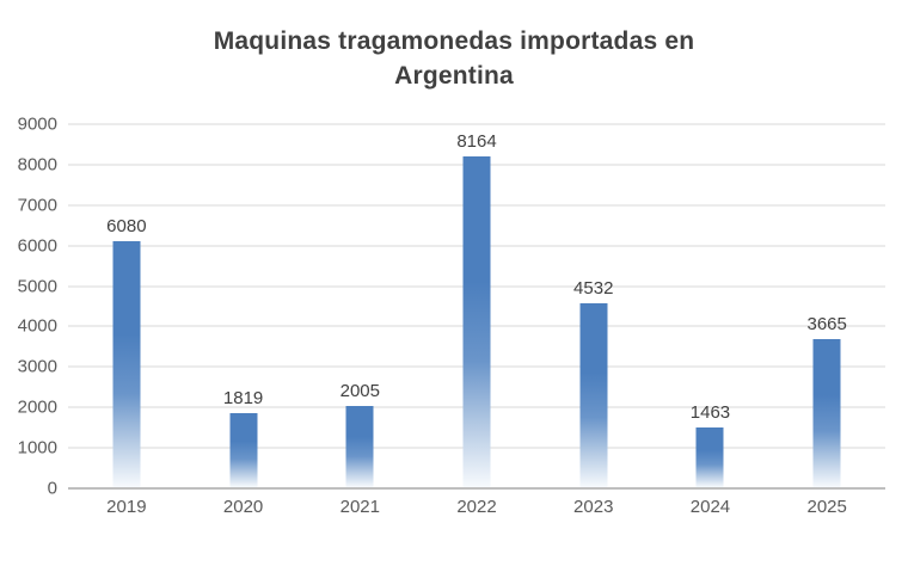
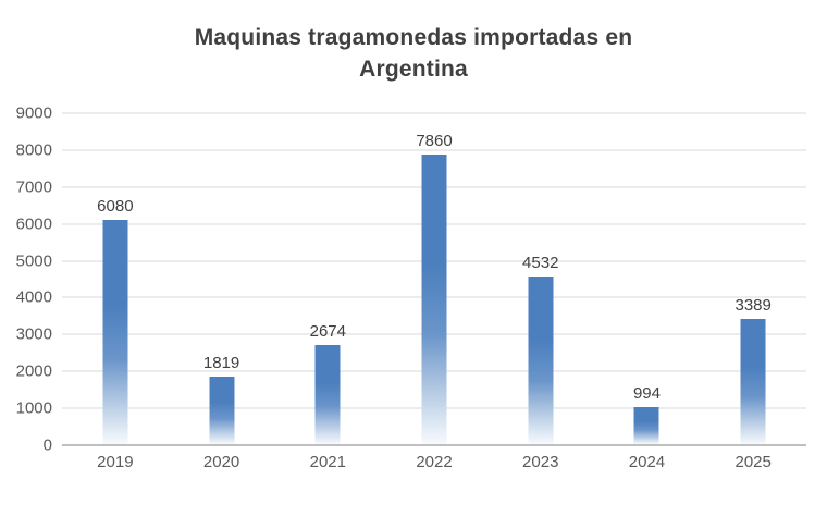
2021: 2005 -> 2674
2022: 8164 -> 7860
2024: 1463 -> 994
2025: 3665 -> 3389
